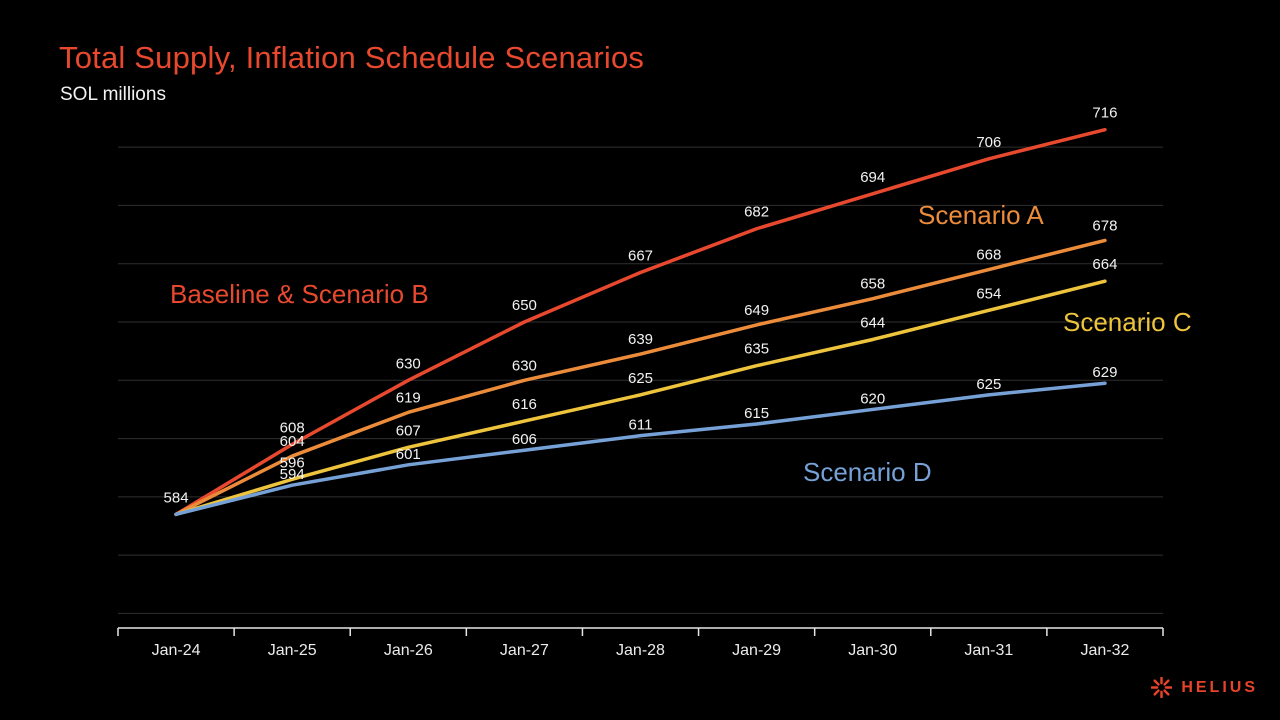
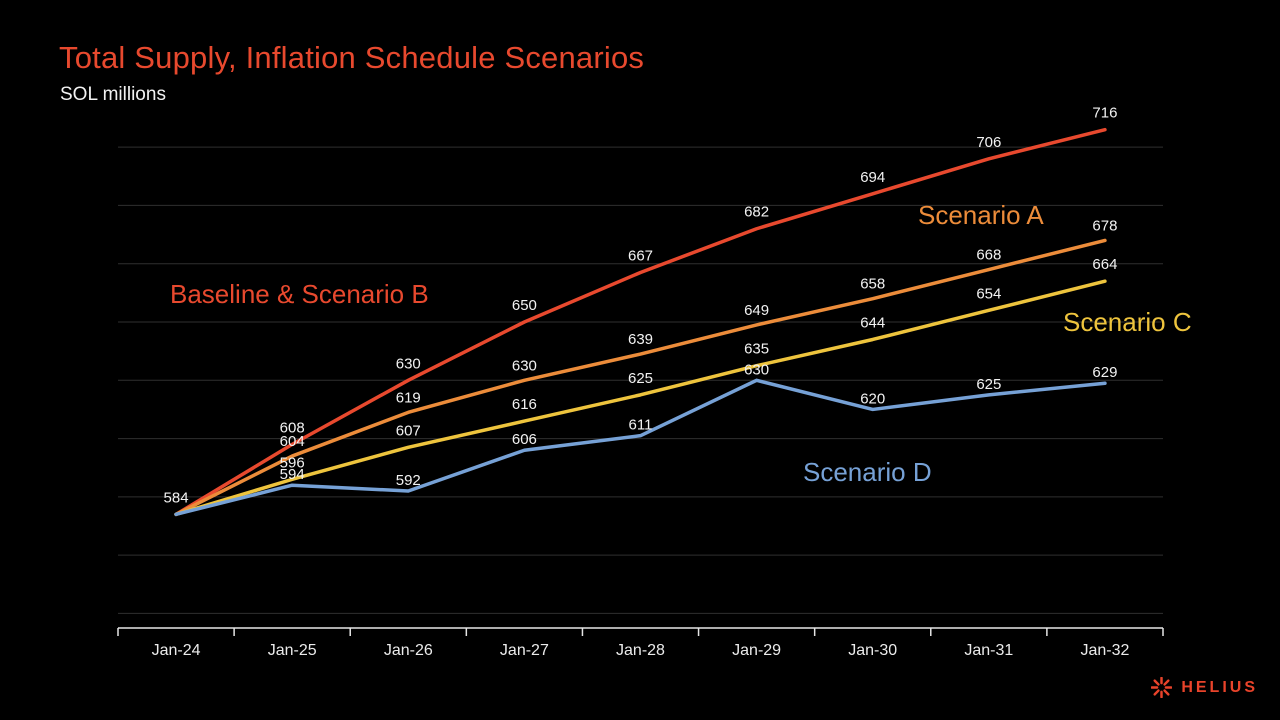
Scenario D/Jan-26: 601 -> 592
Scenario D/Jan-29: 615 -> 630
